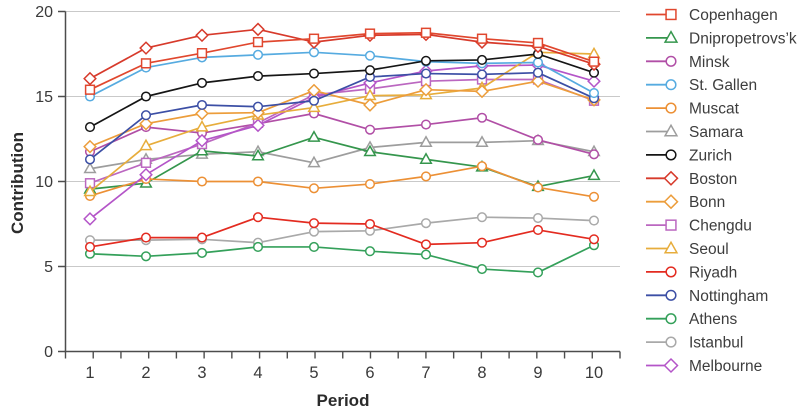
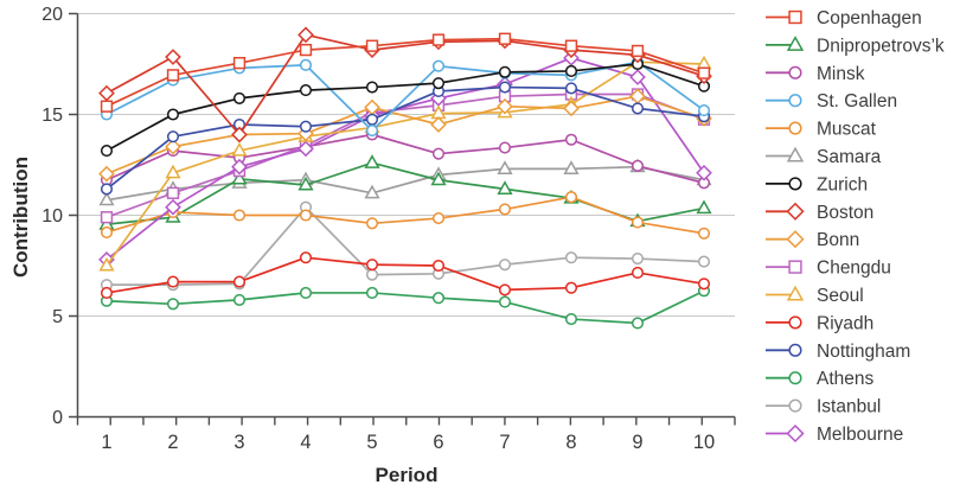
Seoul/1: 9.4 -> 7.5
Boston/3: 18.6 -> 14.0
Istanbul/4: 6.4 -> 10.4
St. Gallen/5: 17.6 -> 14.2
Melbourne/8: 16.8 -> 17.8
St. Gallen/9: 17.0 -> 17.6
Nottingham/9: 16.4 -> 15.3
Melbourne/10: 15.9 -> 12.1
